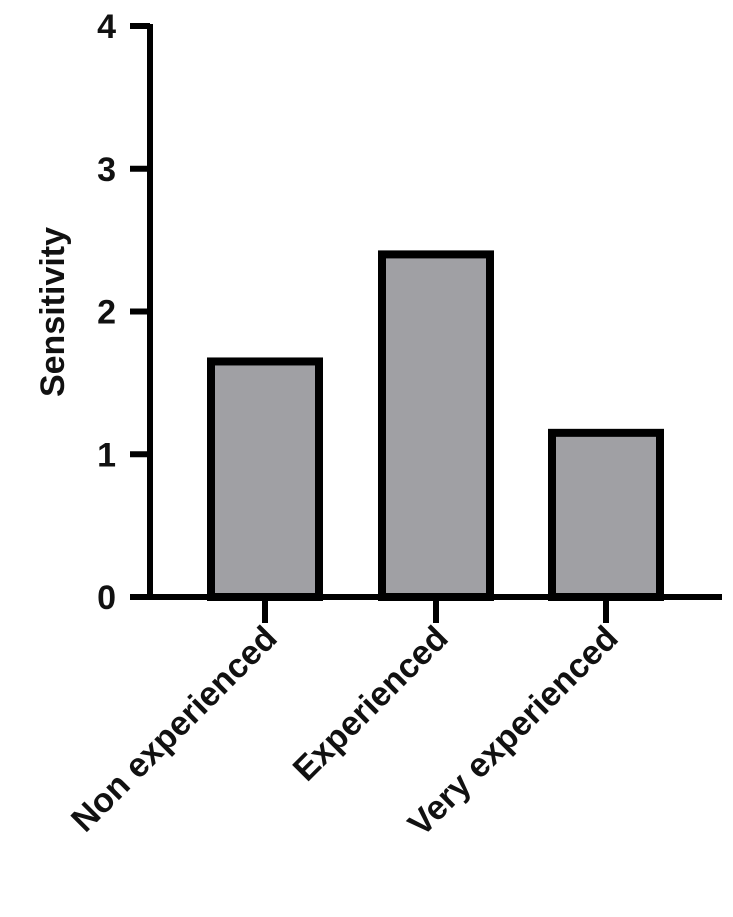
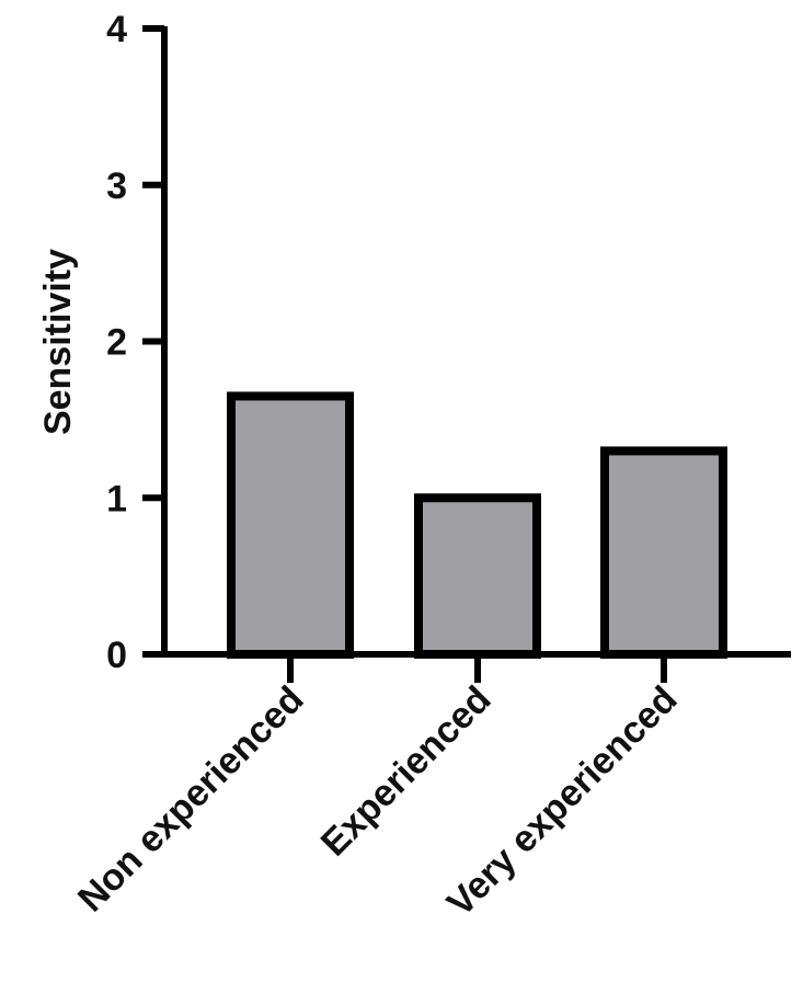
Experienced: 2.40 -> 1.00
Very experienced: 1.15 -> 1.30
